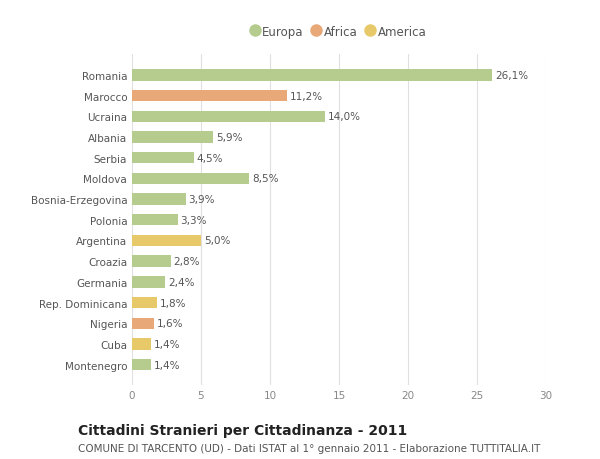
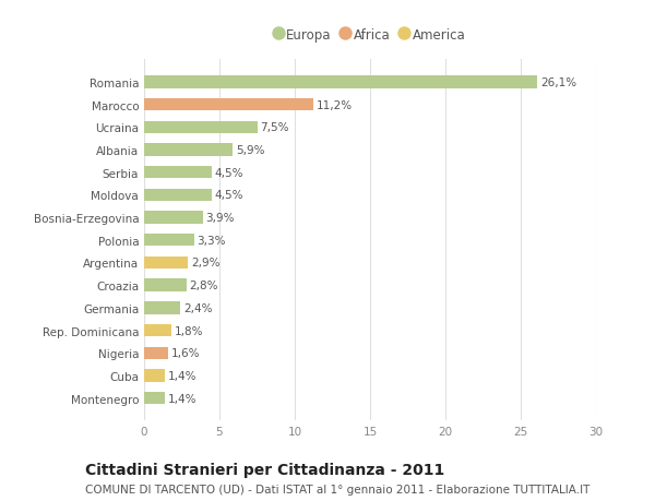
Ucraina: 14,0% -> 7,5%
Moldova: 8,5% -> 4,5%
Argentina: 5,0% -> 2,9%
